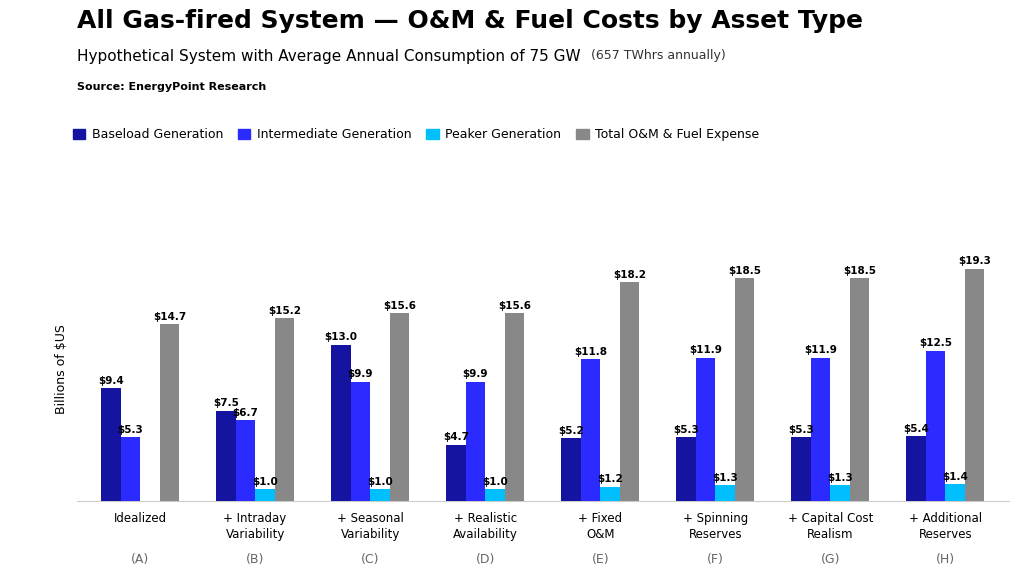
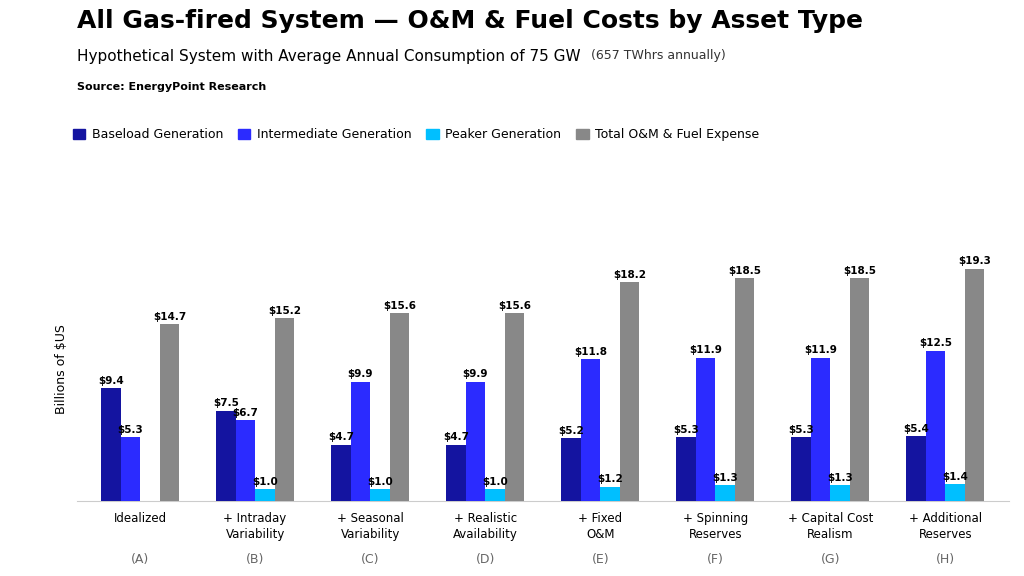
Baseload Generation/+ Seasonal Variability: $13.0 -> $4.7
